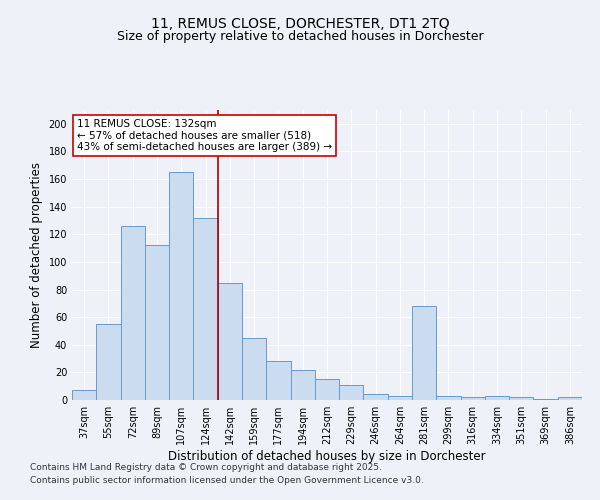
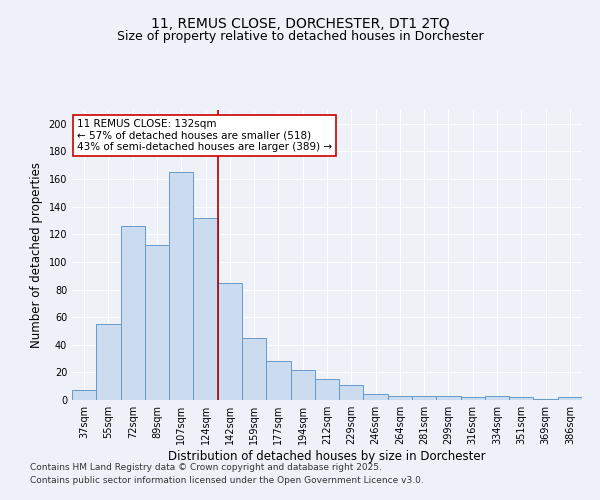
281sqm: 68 -> 3
